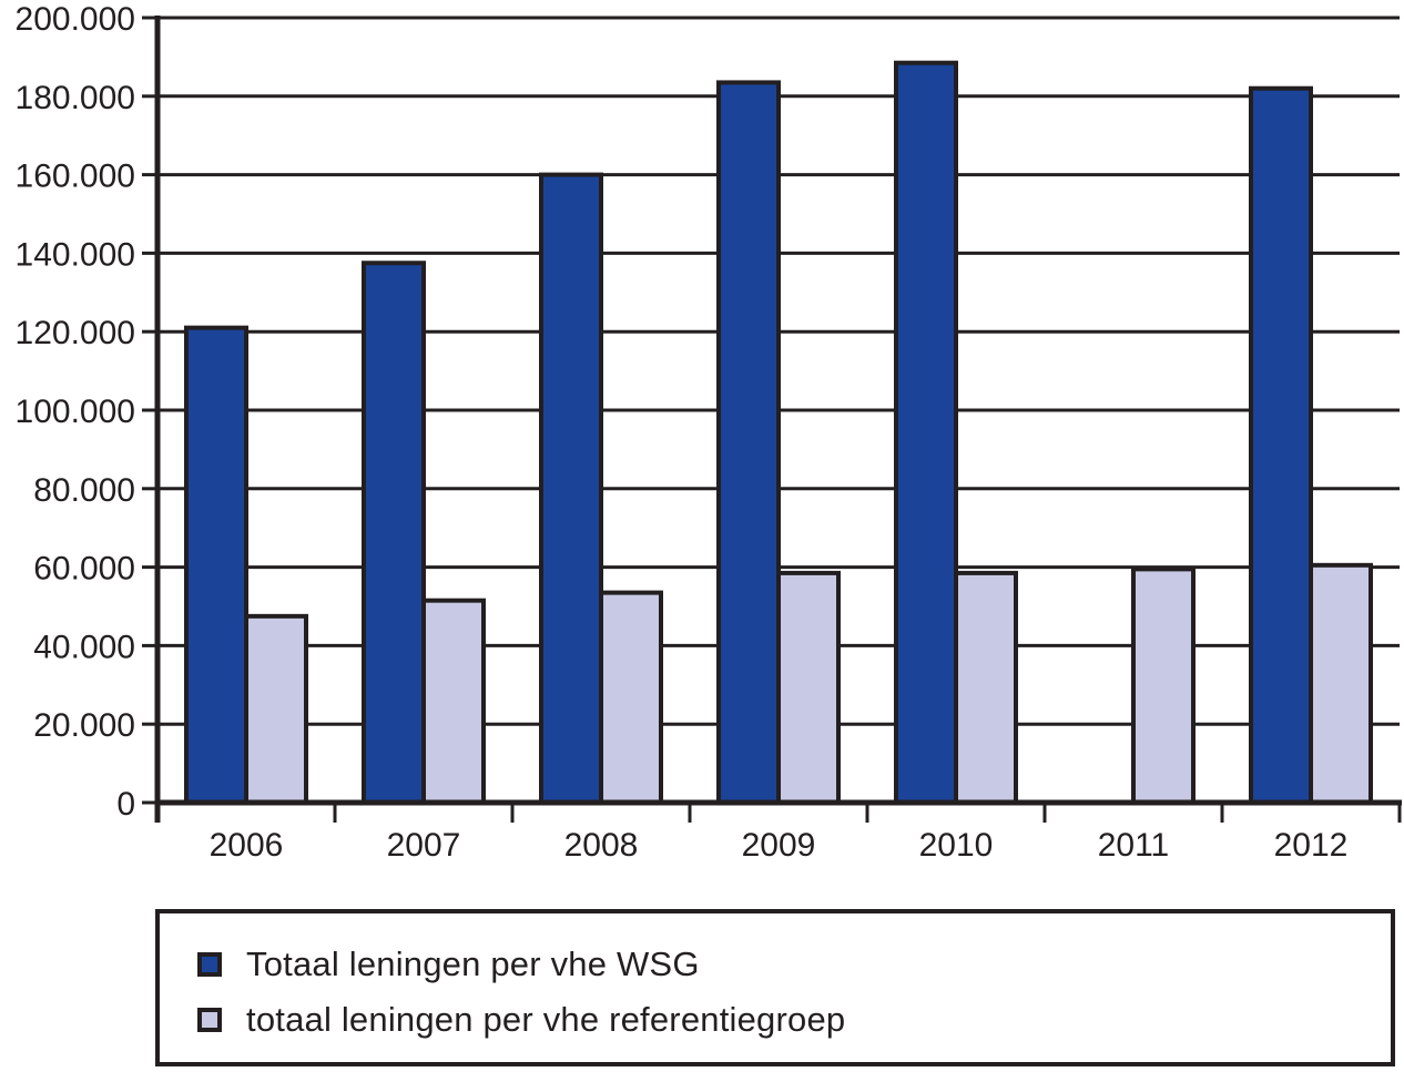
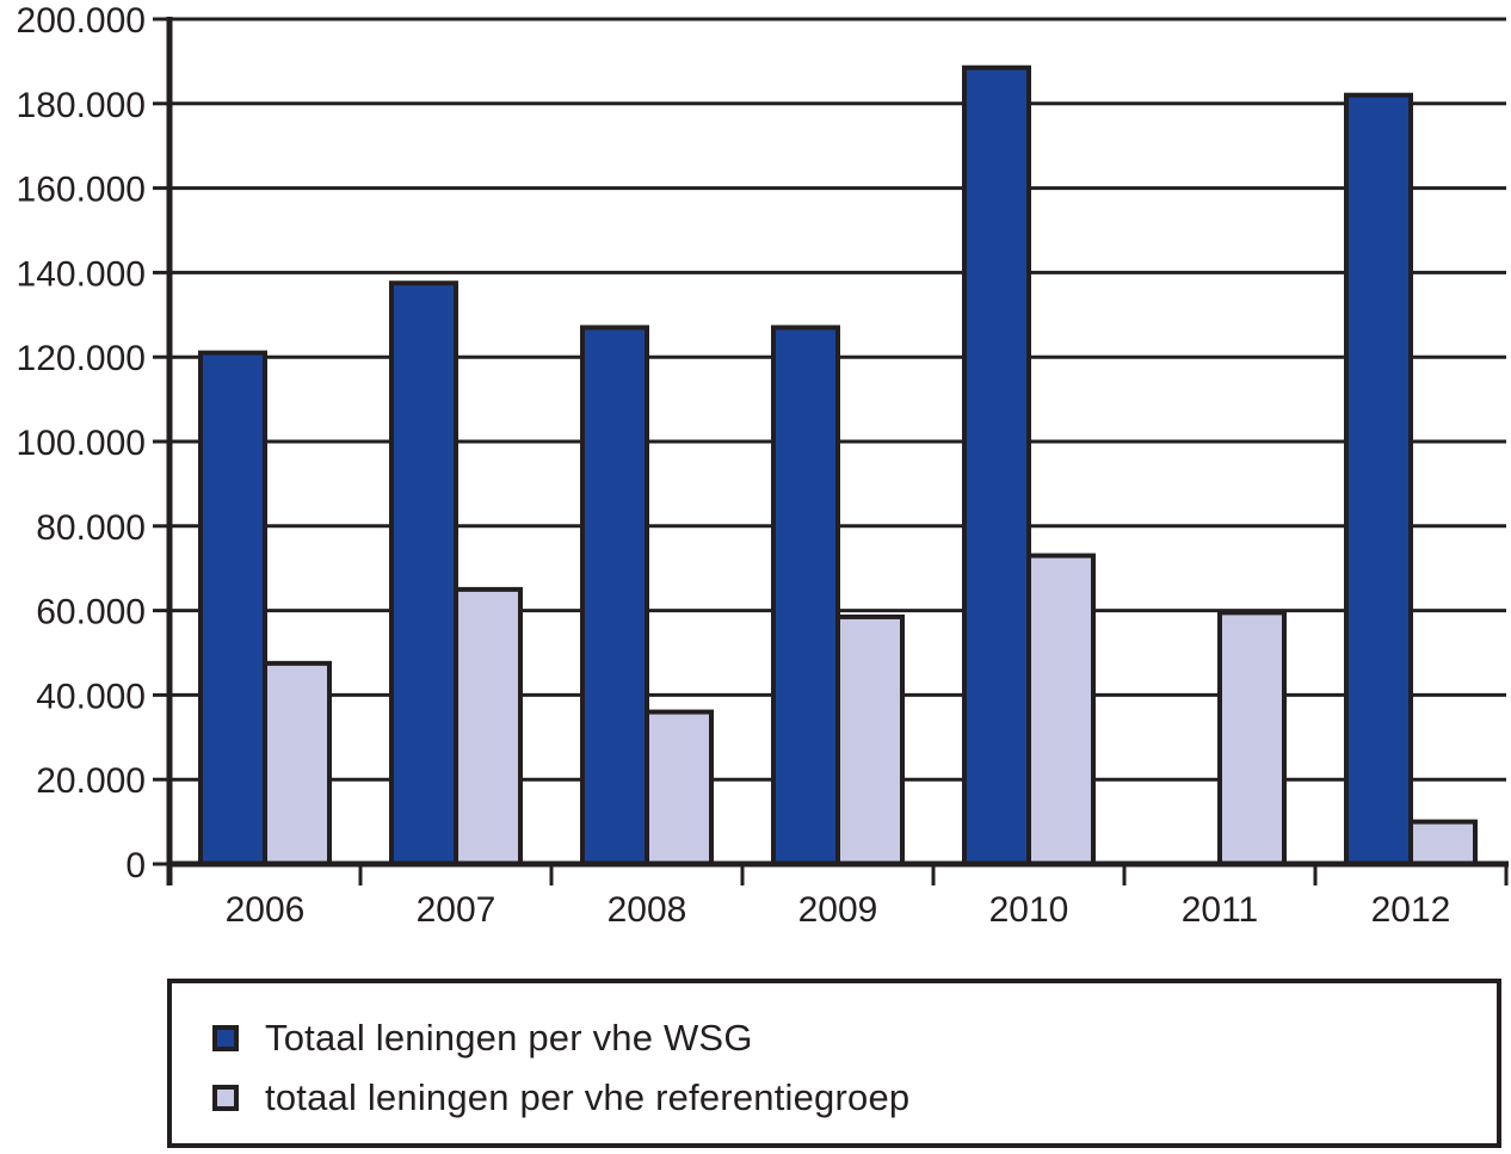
totaal leningen per vhe referentiegroep/2007: 52000 -> 65000
Totaal leningen per vhe WSG/2008: 160000 -> 127000
totaal leningen per vhe referentiegroep/2008: 54000 -> 36000
Totaal leningen per vhe WSG/2009: 184000 -> 127000
totaal leningen per vhe referentiegroep/2010: 58000 -> 73000
totaal leningen per vhe referentiegroep/2012: 60000 -> 10000
